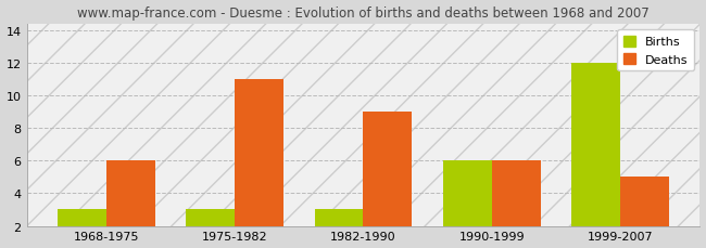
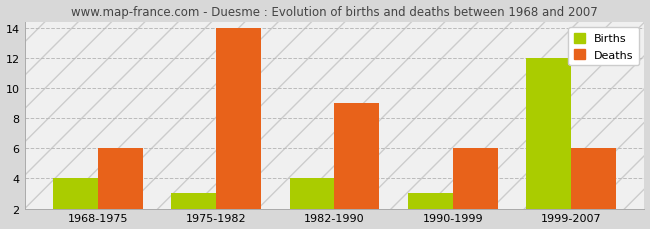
Births/1968-1975: 3 -> 4
Deaths/1975-1982: 11 -> 14
Births/1982-1990: 3 -> 4
Births/1990-1999: 6 -> 3
Deaths/1999-2007: 5 -> 6
